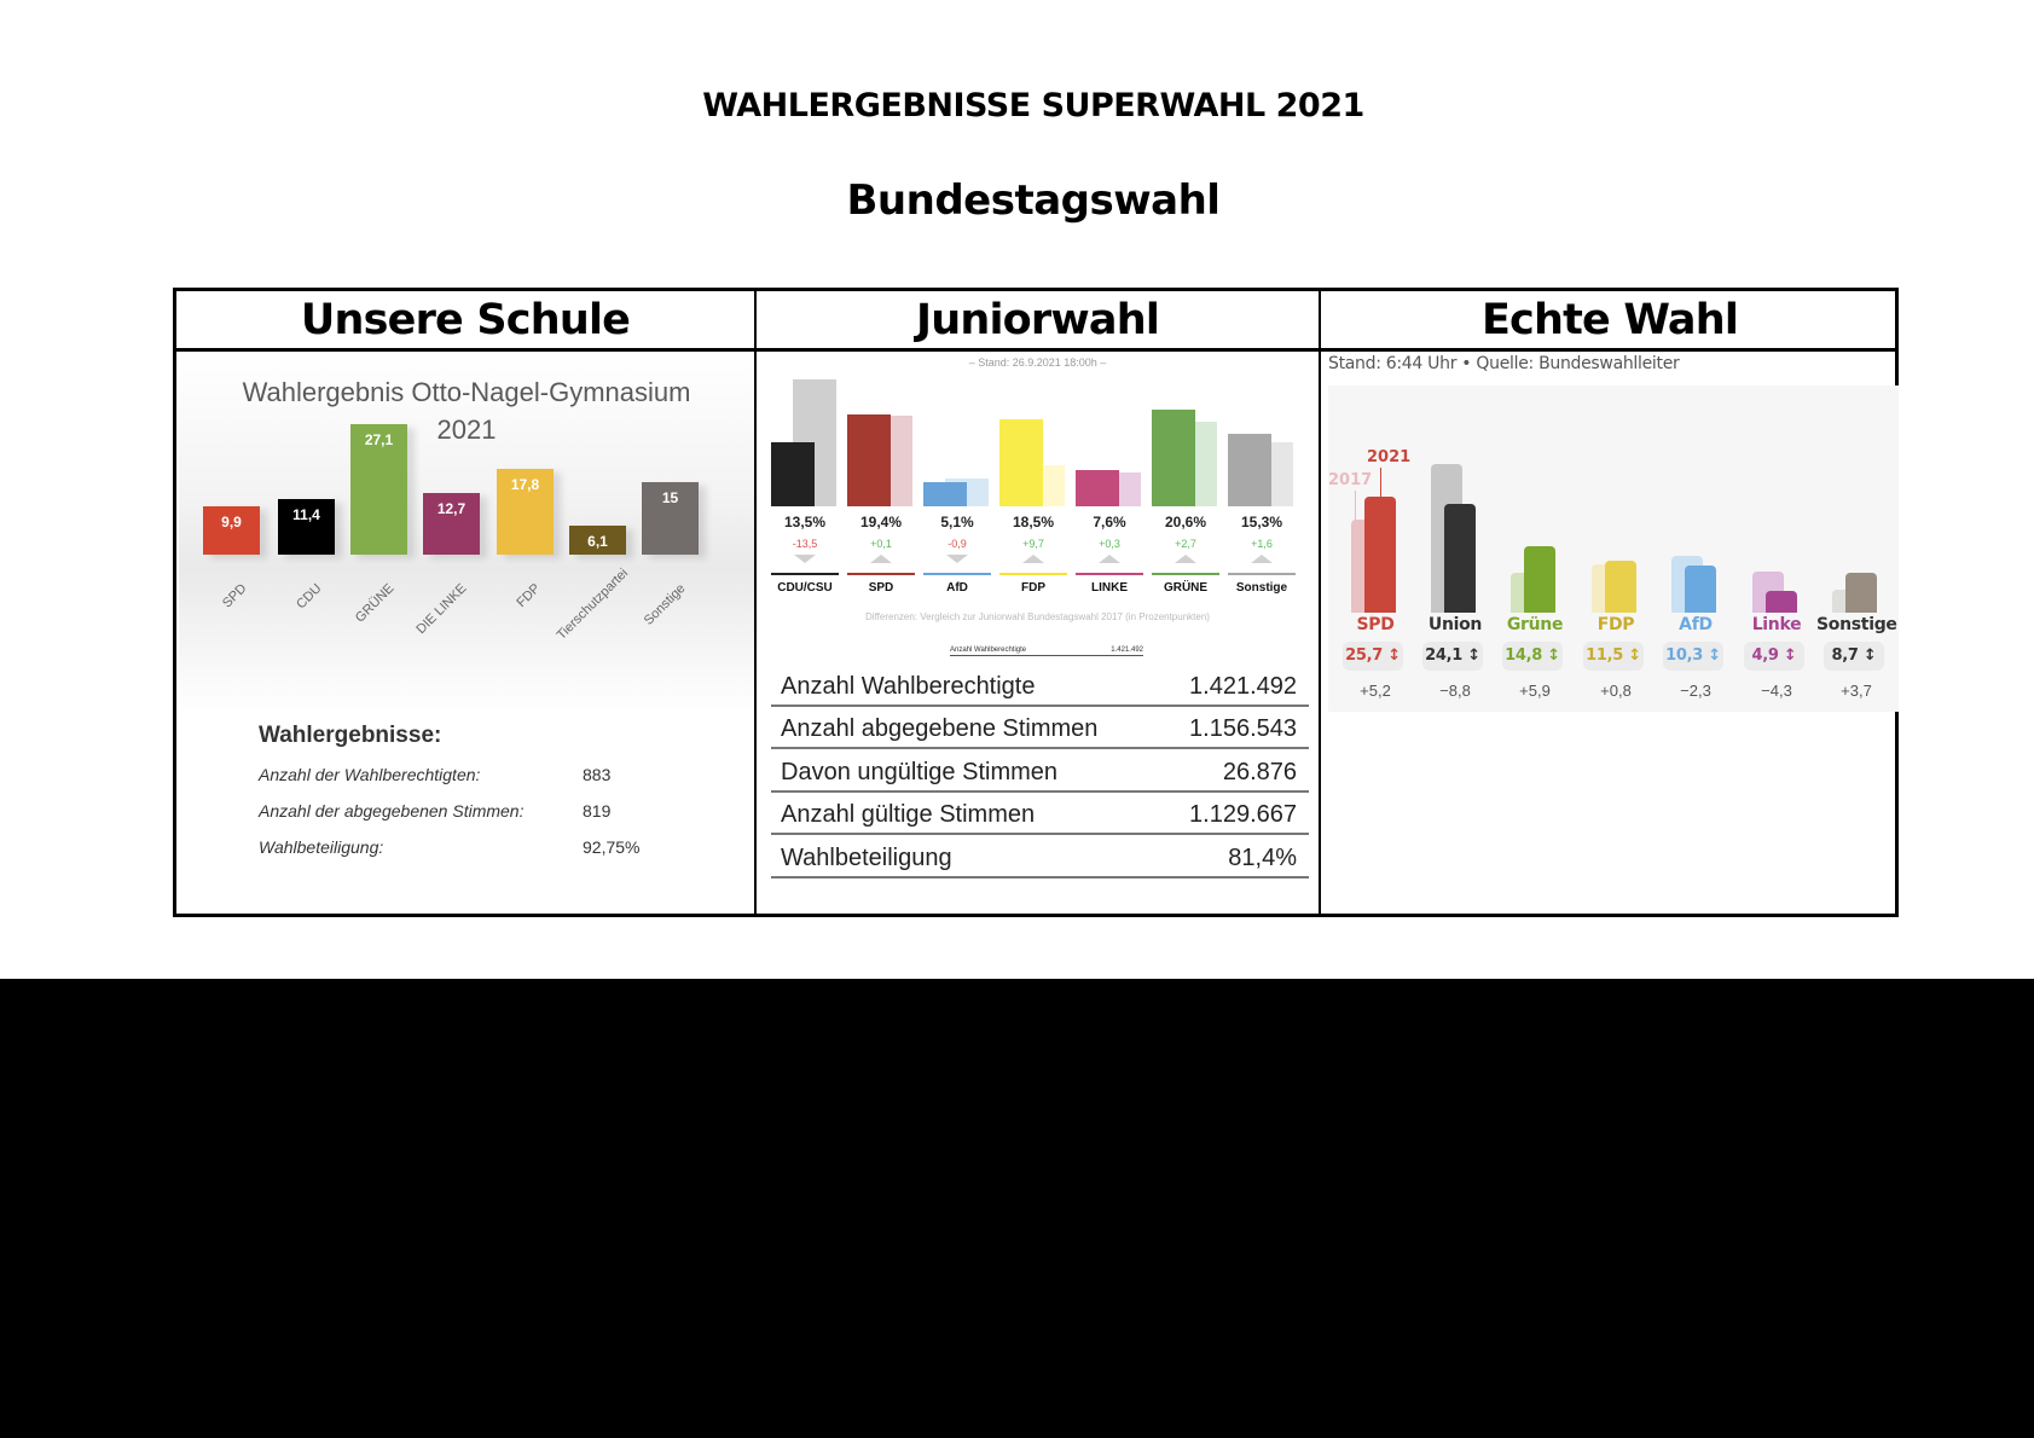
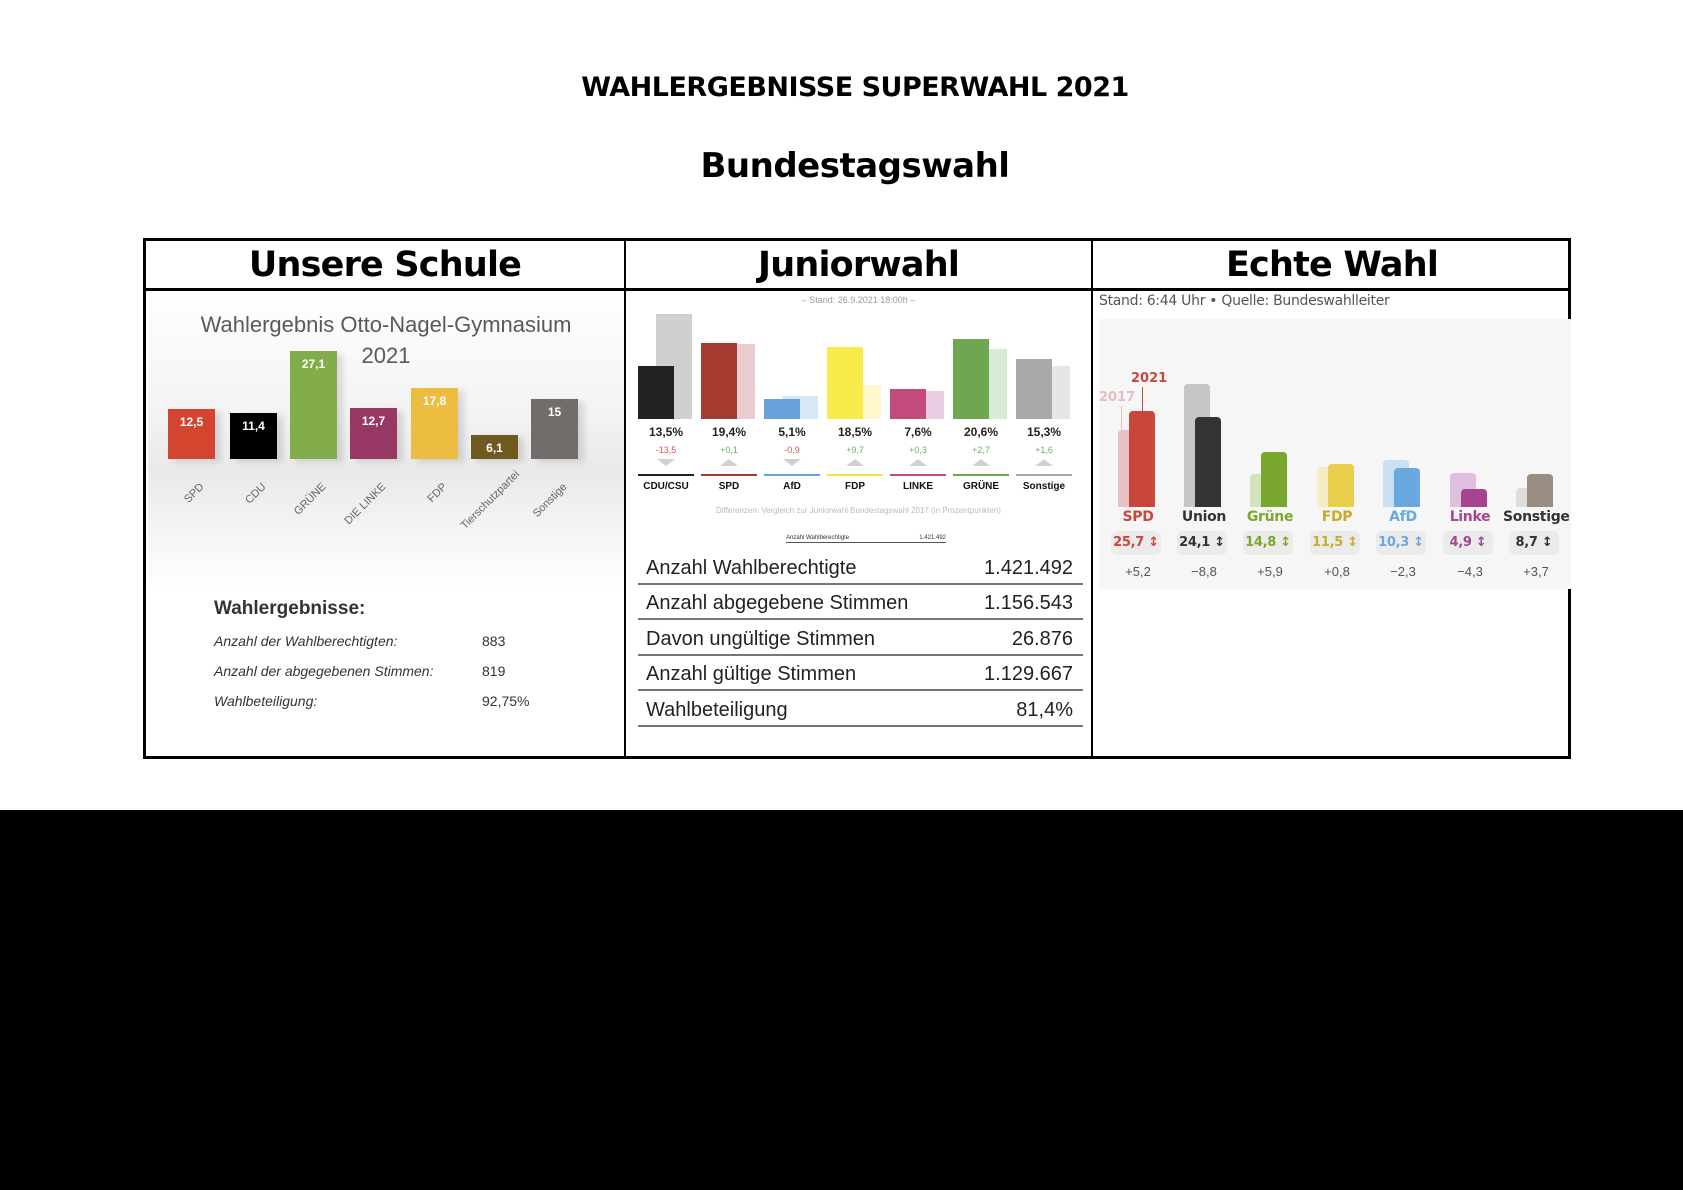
Wahlergebnis Otto-Nagel-Gymnasium 2021/SPD: 9,9 -> 12,5
